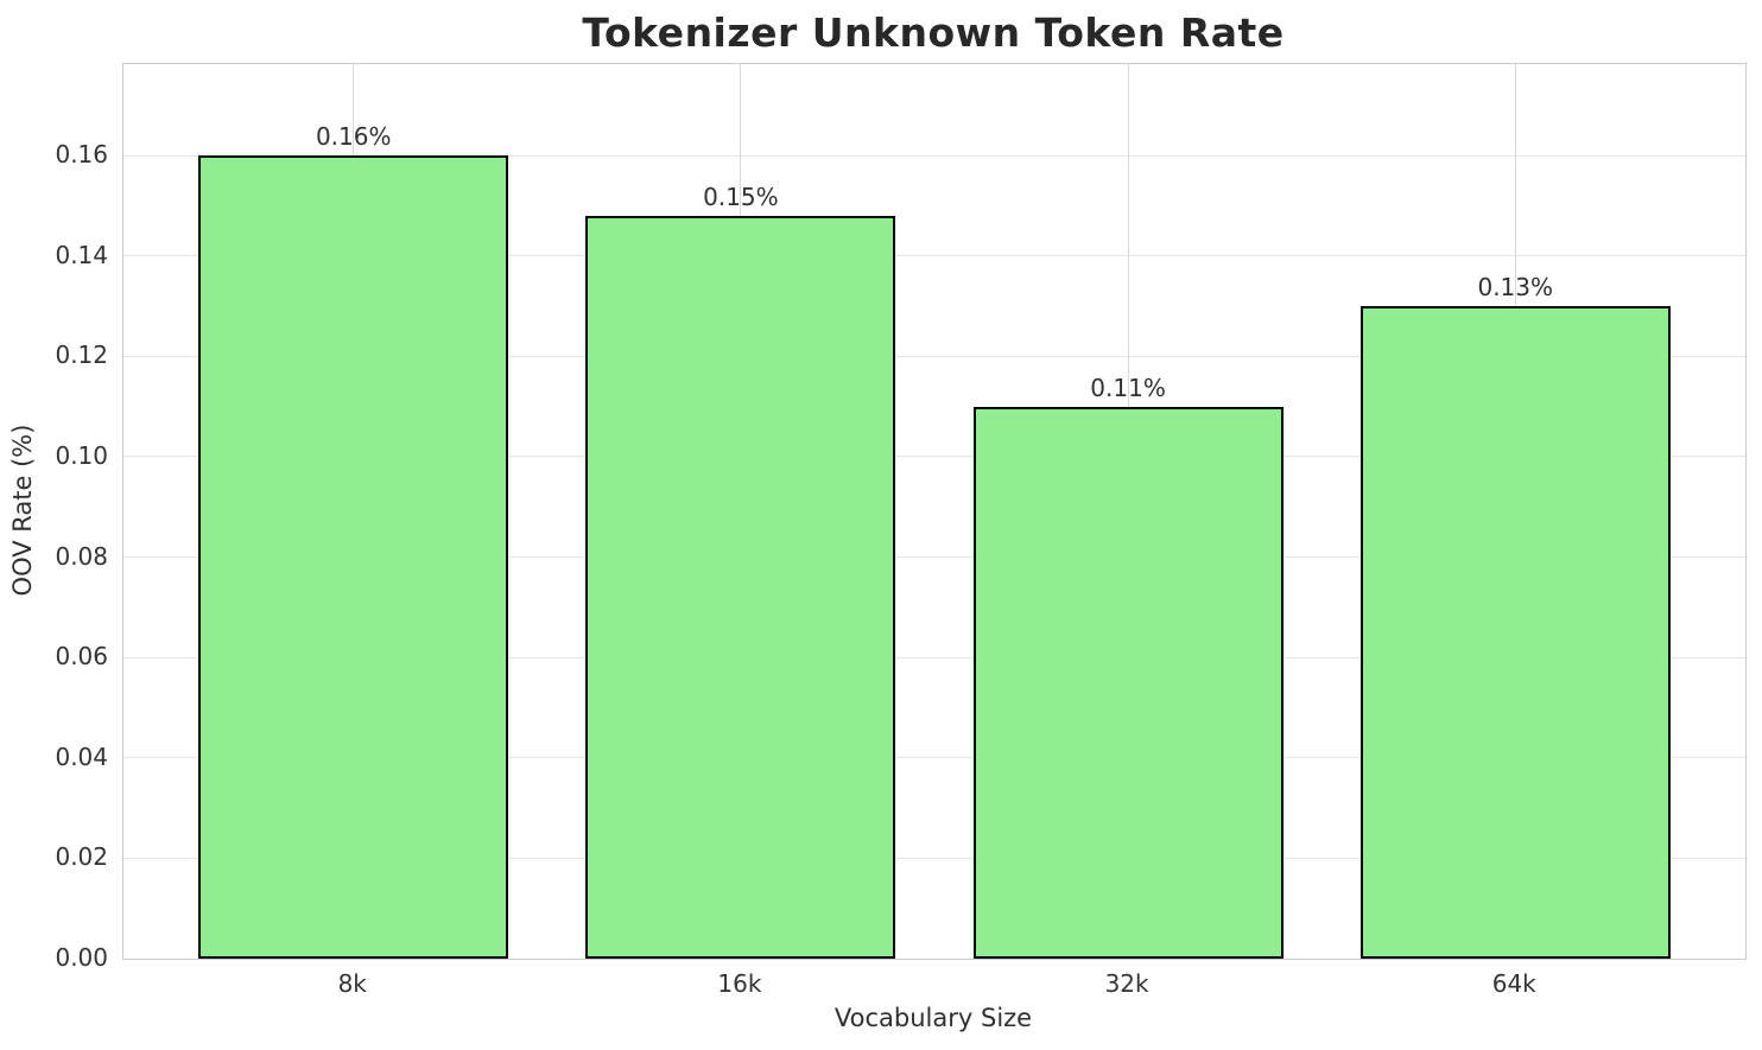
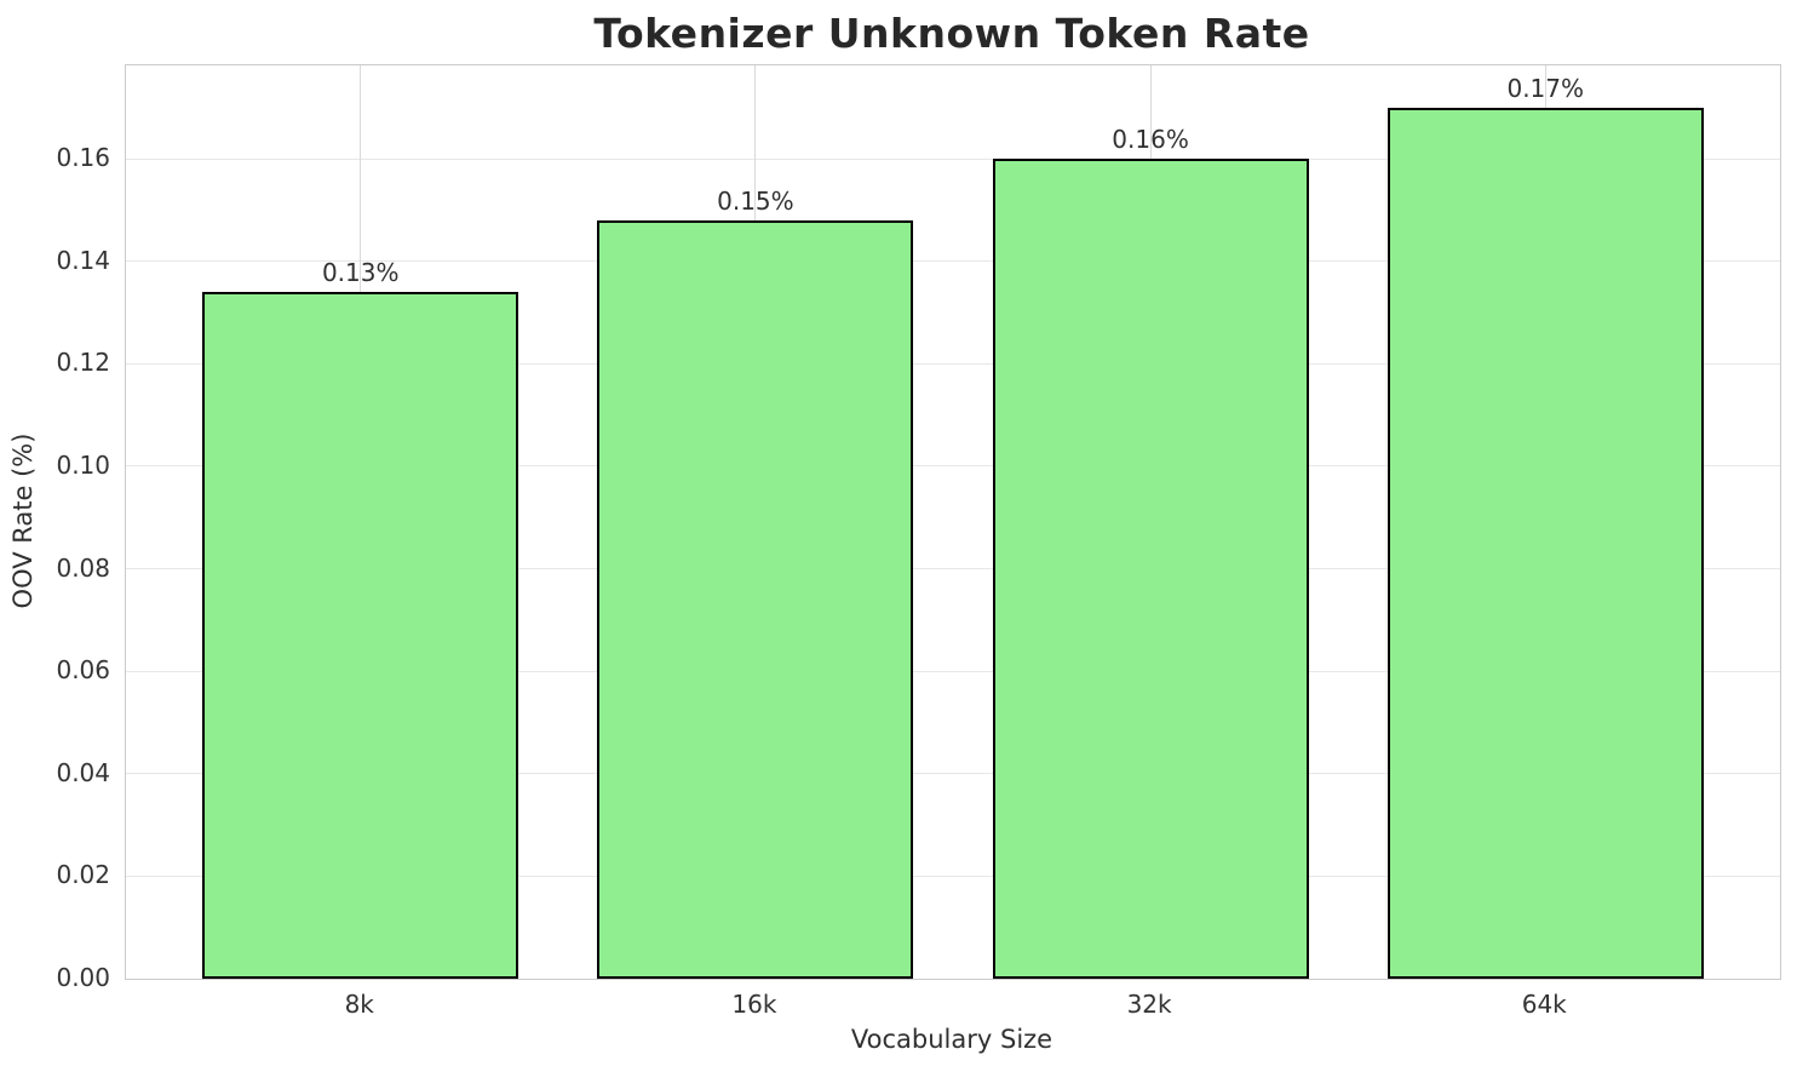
8k: 0.16% -> 0.13%
32k: 0.11% -> 0.16%
64k: 0.13% -> 0.17%
